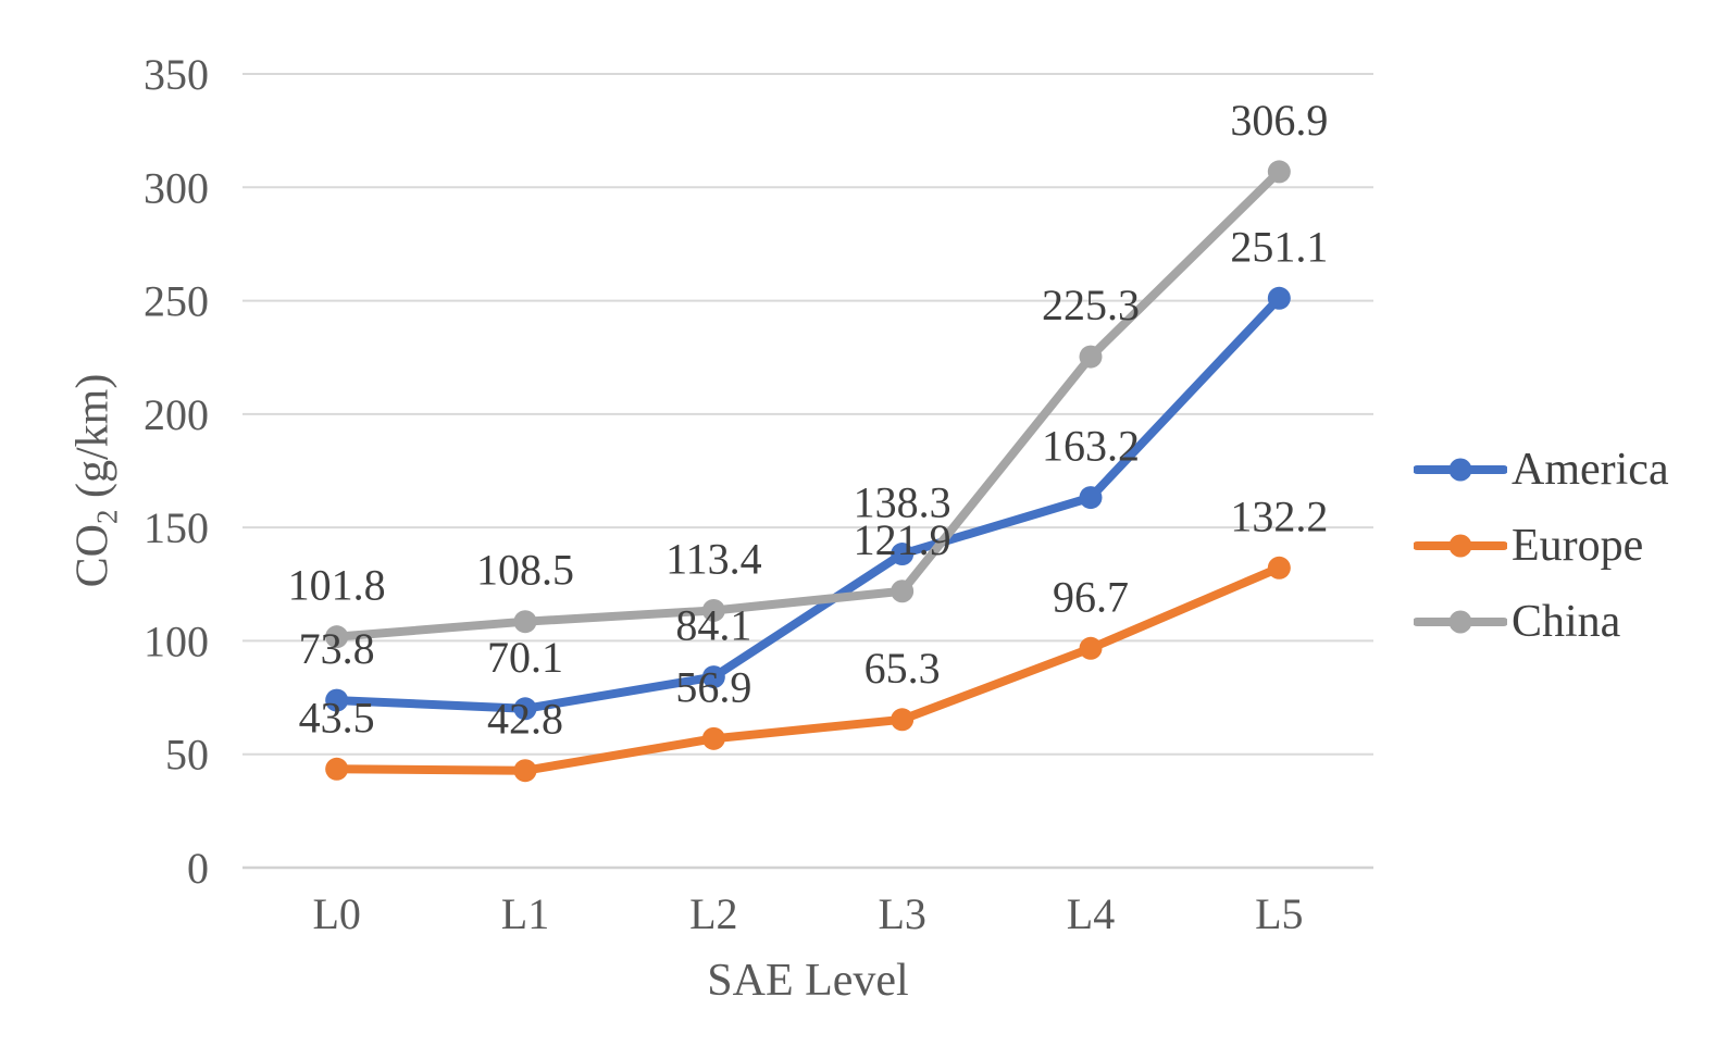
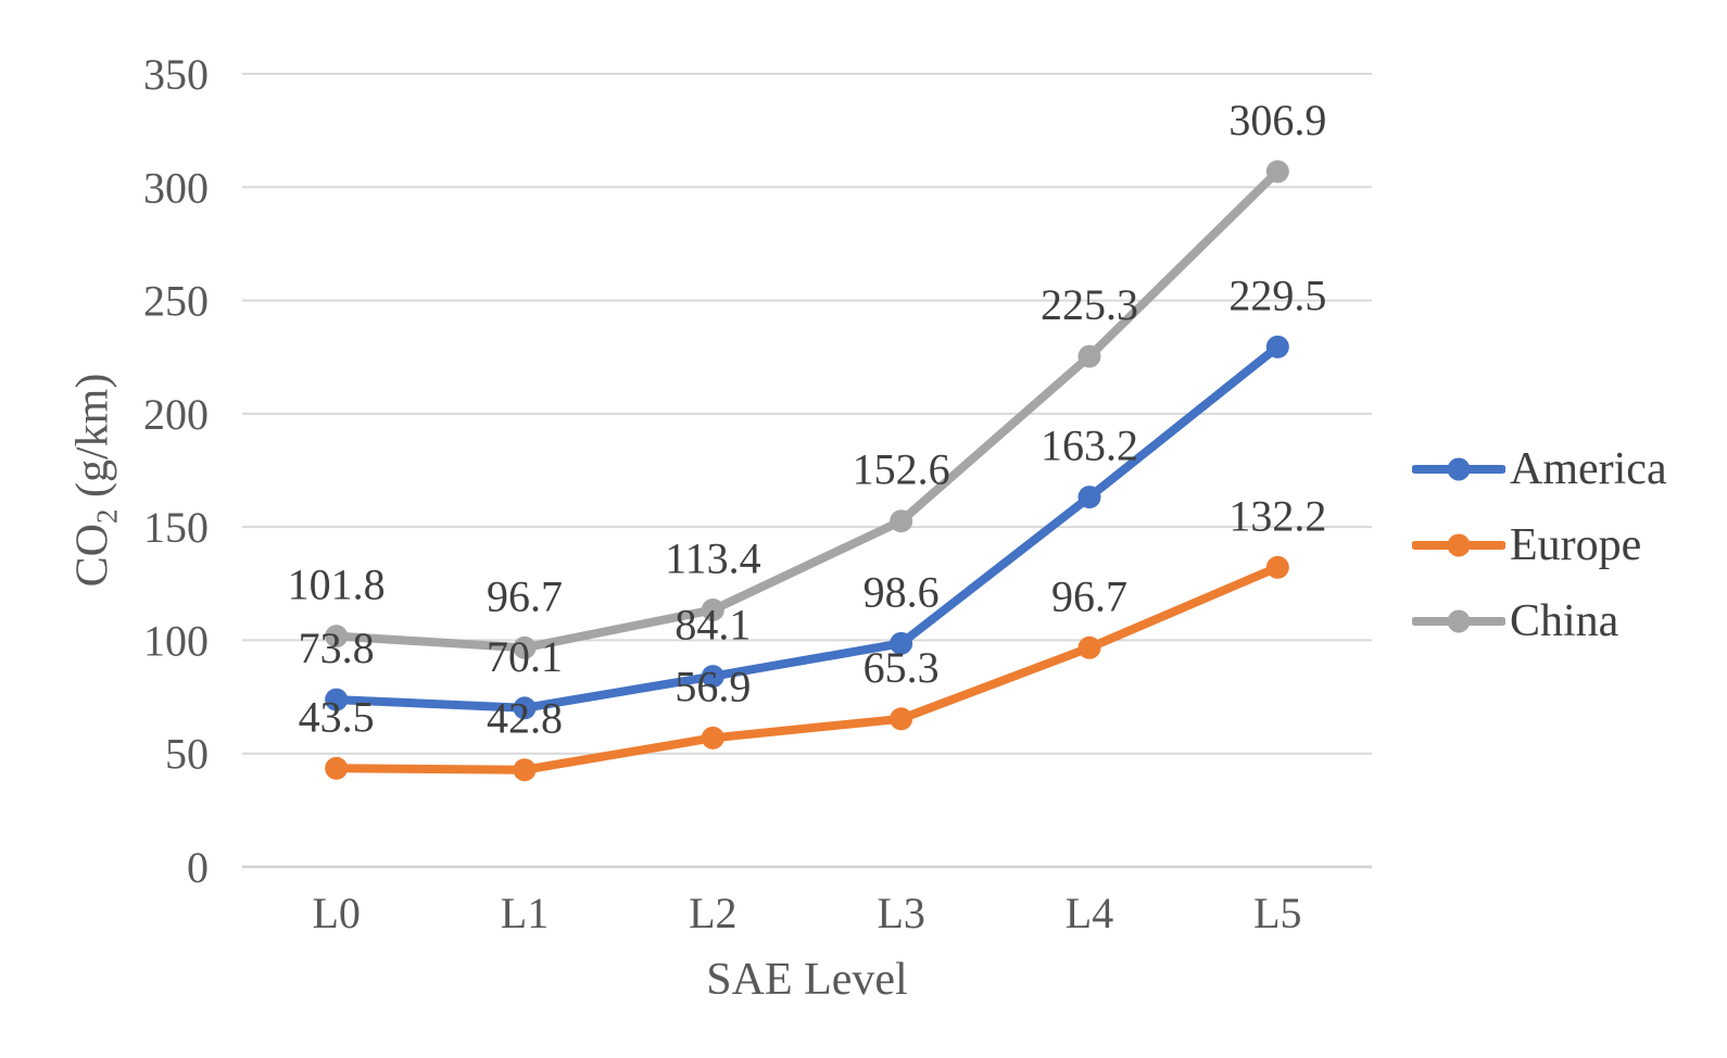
China/L1: 108.5 -> 96.7
America/L3: 138.3 -> 98.6
China/L3: 121.9 -> 152.6
America/L5: 251.1 -> 229.5
